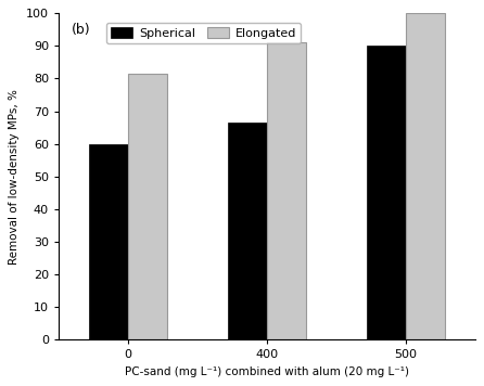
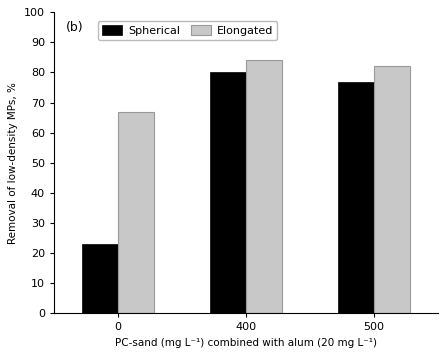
Spherical/0: 60.0 -> 23.0
Elongated/0: 81.5 -> 67.0
Spherical/400: 66.5 -> 80.0
Elongated/400: 91.0 -> 84.0
Spherical/500: 90.0 -> 77.0
Elongated/500: 100.0 -> 82.0
